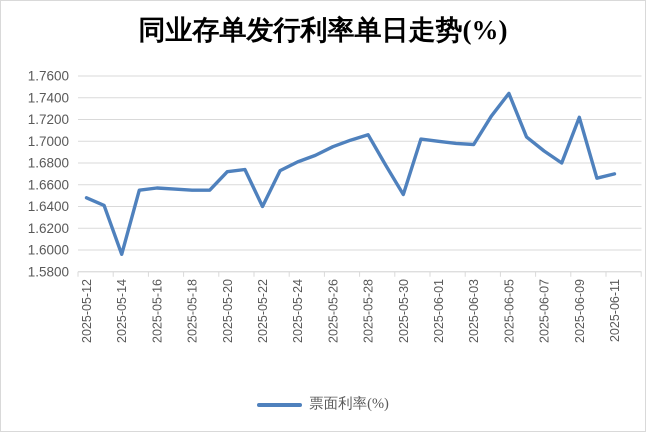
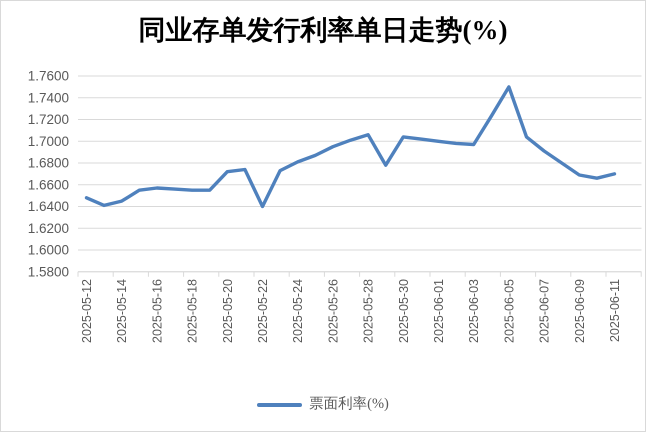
2025-05-14: 1.596 -> 1.645
2025-05-30: 1.651 -> 1.704
2025-06-05: 1.744 -> 1.750
2025-06-09: 1.722 -> 1.669
